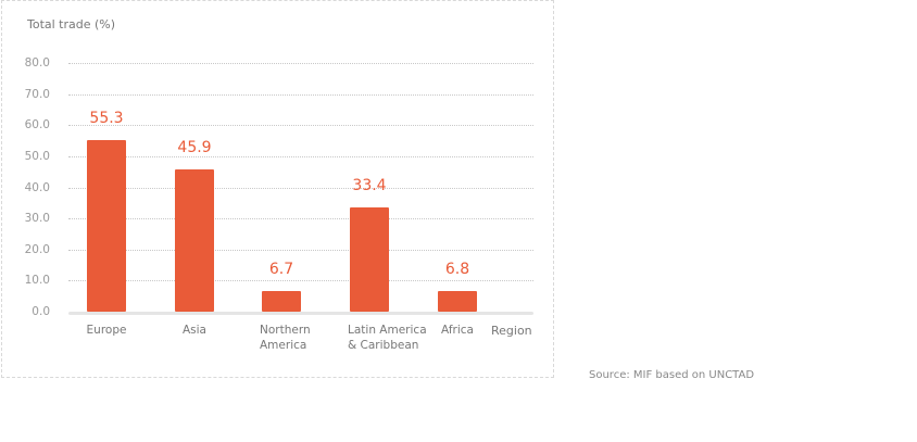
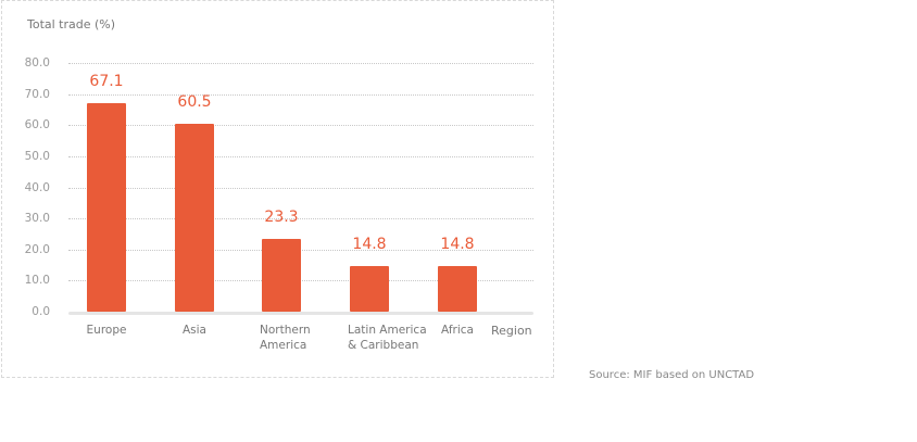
Europe: 55.3 -> 67.1
Asia: 45.9 -> 60.5
Northern America: 6.7 -> 23.3
Latin America & Caribbean: 33.4 -> 14.8
Africa: 6.8 -> 14.8
